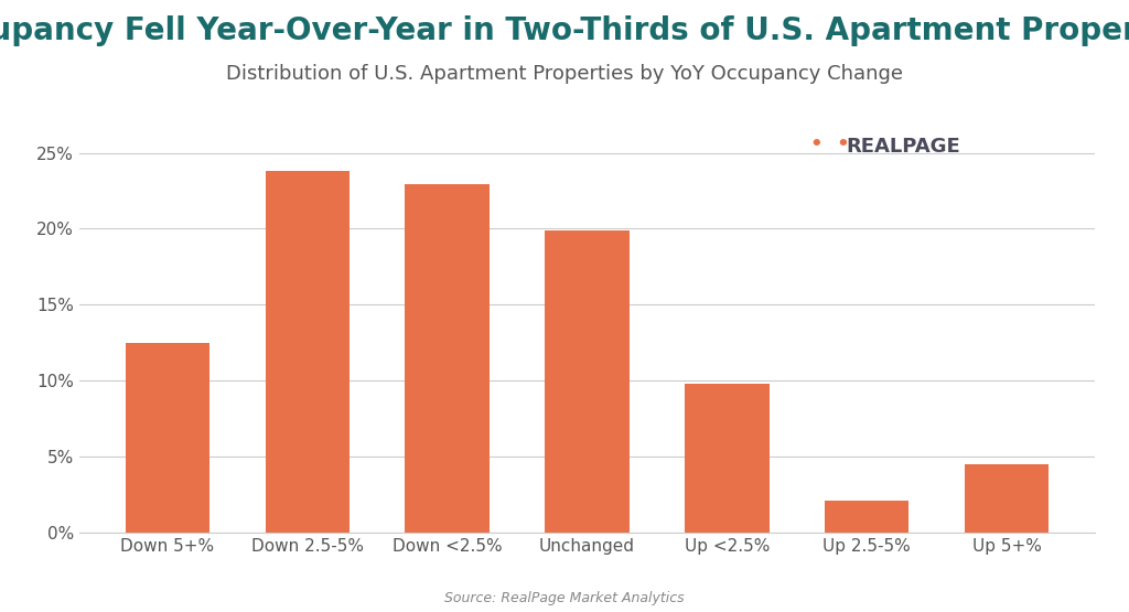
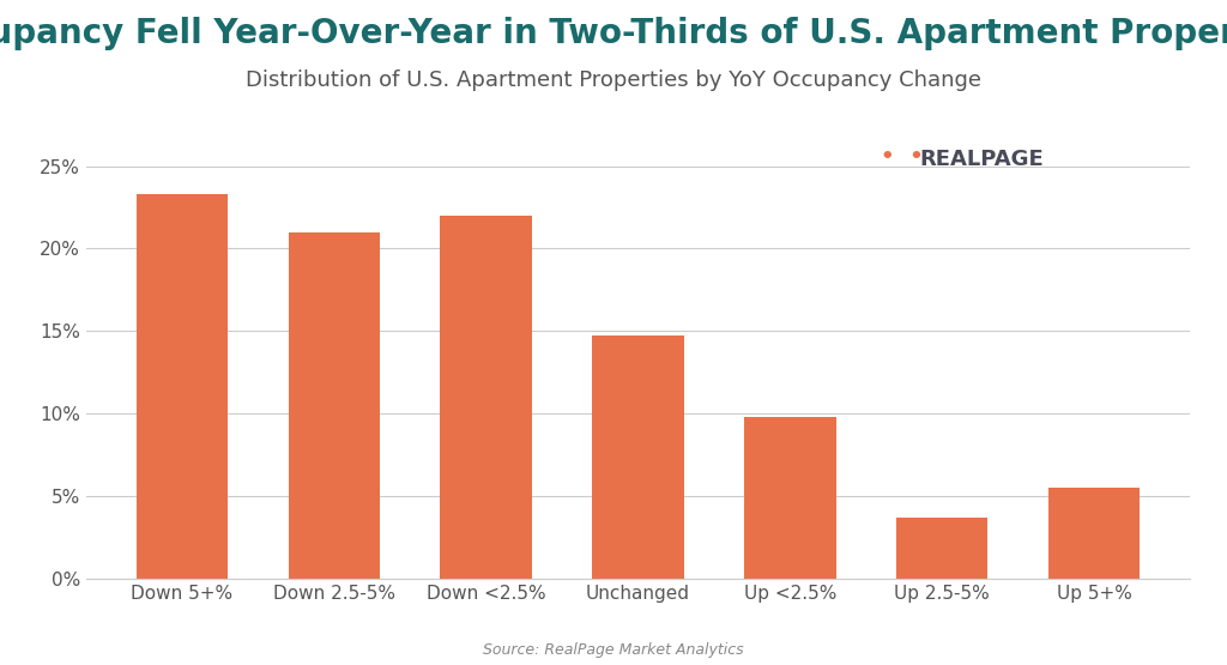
Down 5+%: 12.5% -> 23.3%
Down 2.5-5%: 23.8% -> 21.0%
Down <2.5%: 22.9% -> 22.0%
Unchanged: 19.9% -> 14.7%
Up 2.5-5%: 2.1% -> 3.7%
Up 5+%: 4.5% -> 5.5%
